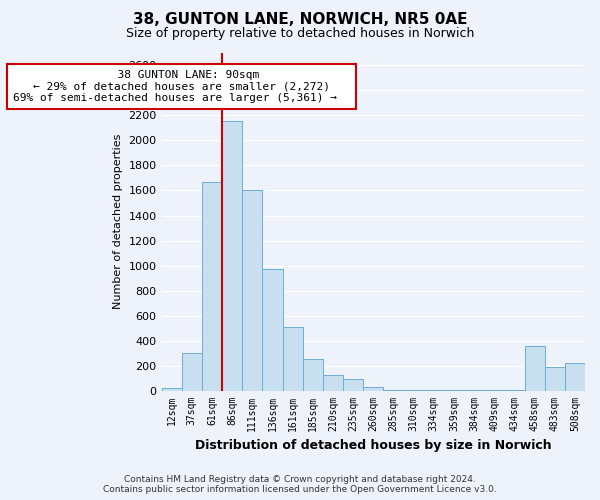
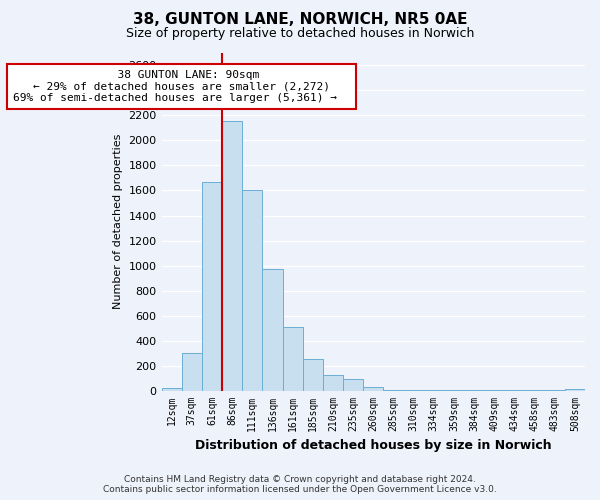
458sqm: 360 -> 0
483sqm: 190 -> 0
508sqm: 220 -> 20
